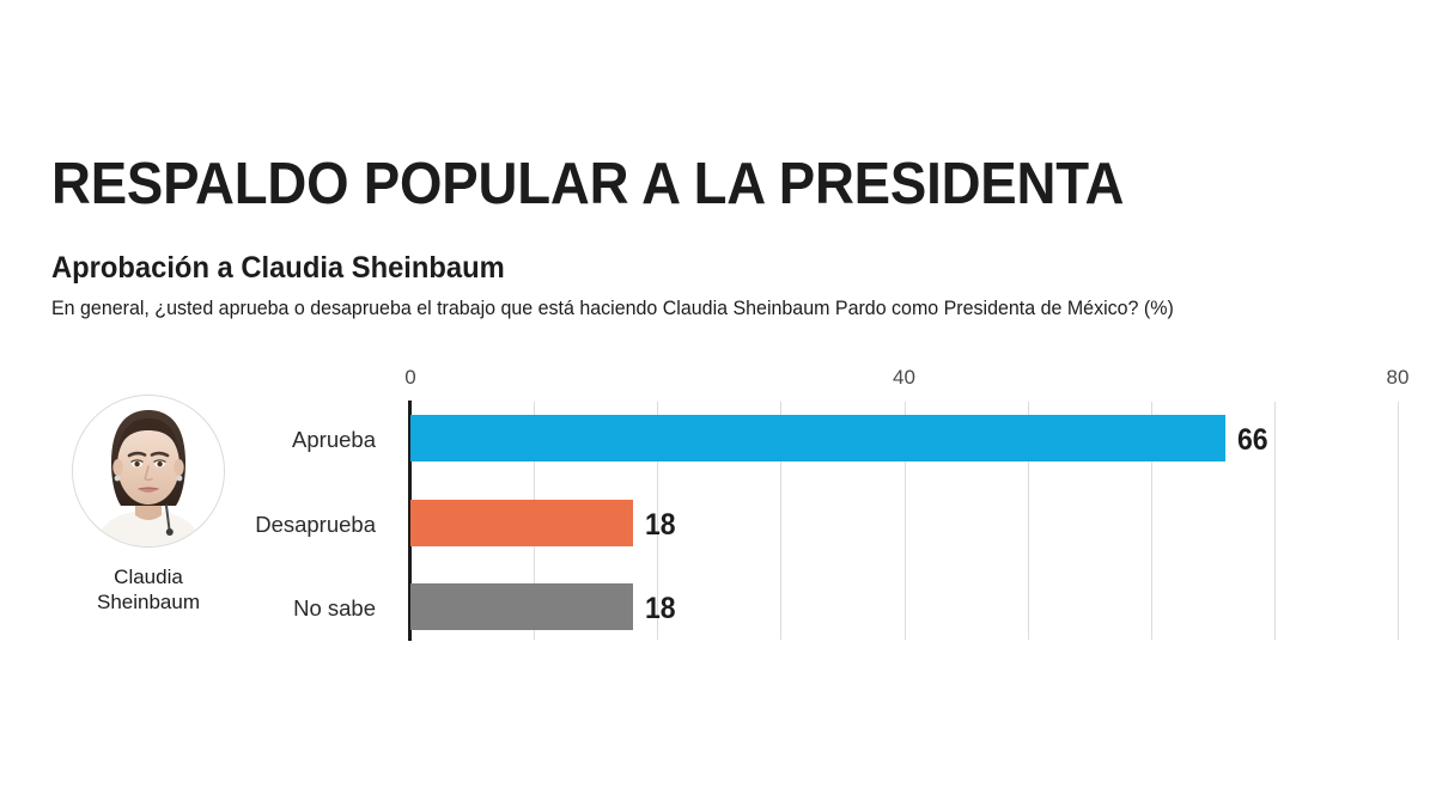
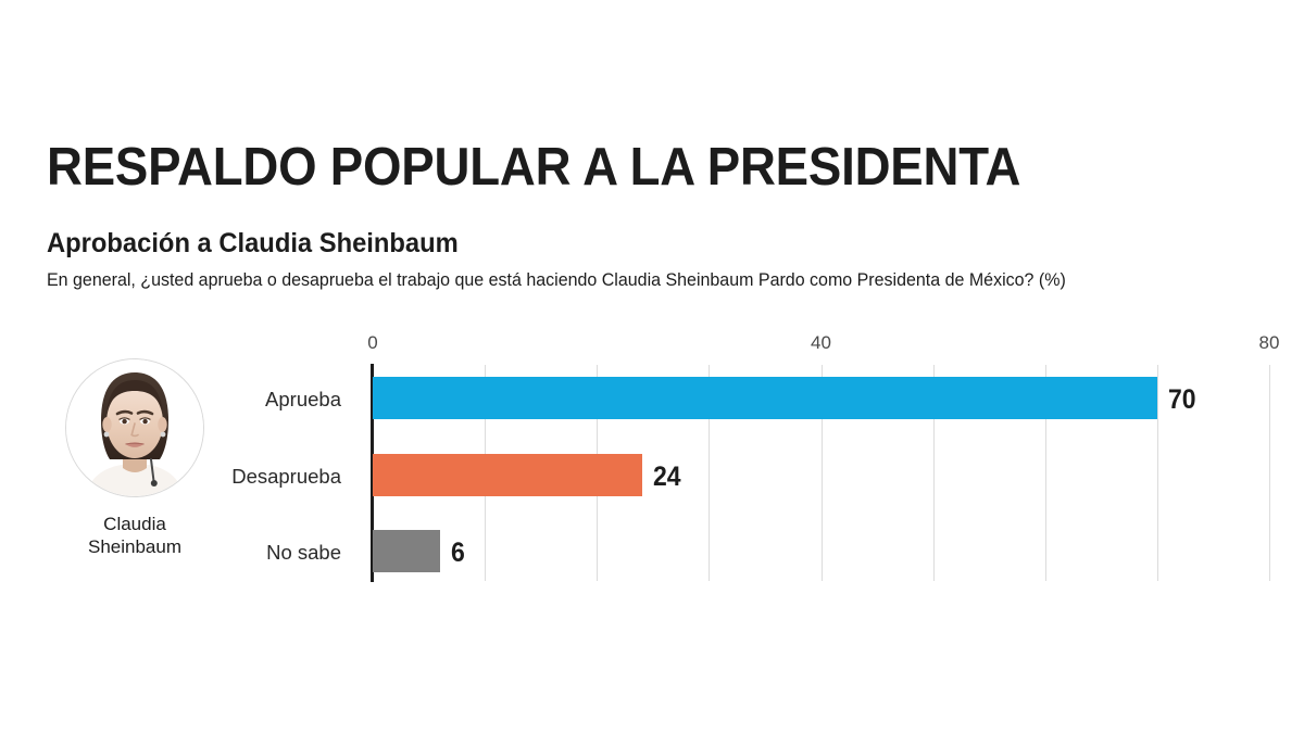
Aprueba: 66 -> 70
Desaprueba: 18 -> 24
No sabe: 18 -> 6
